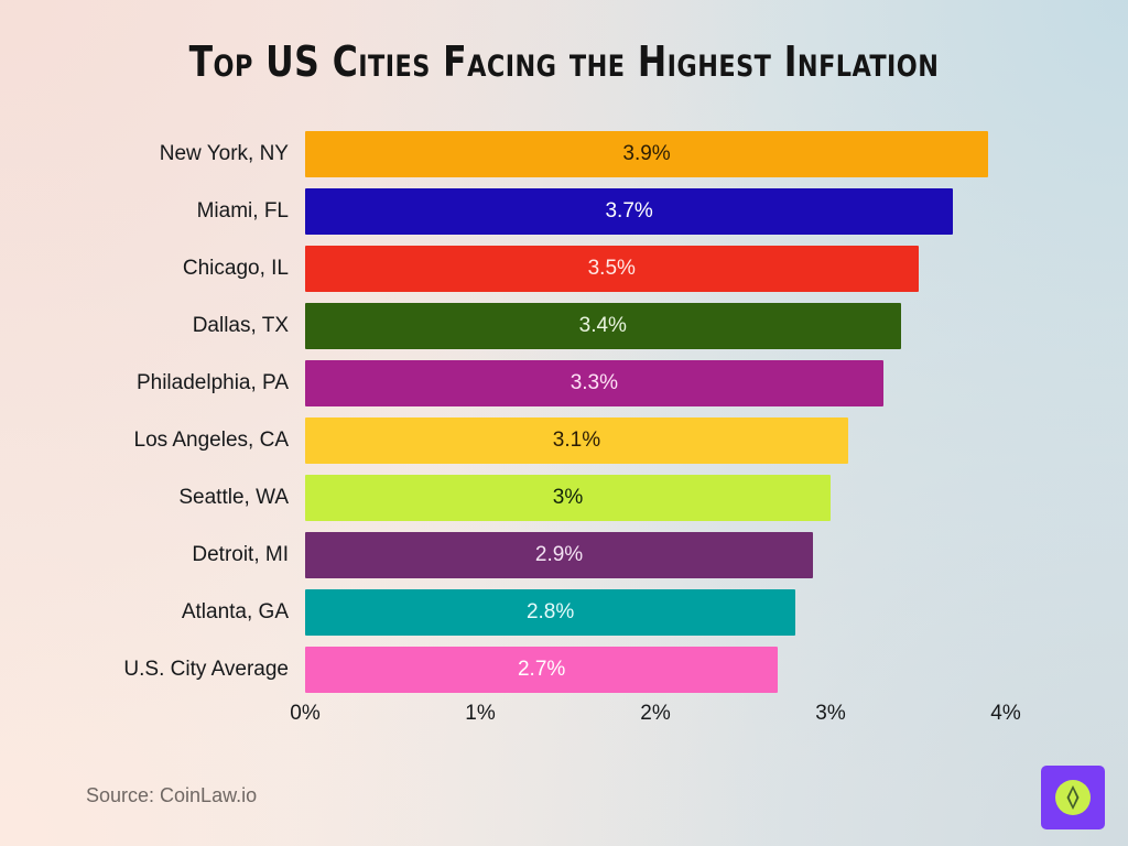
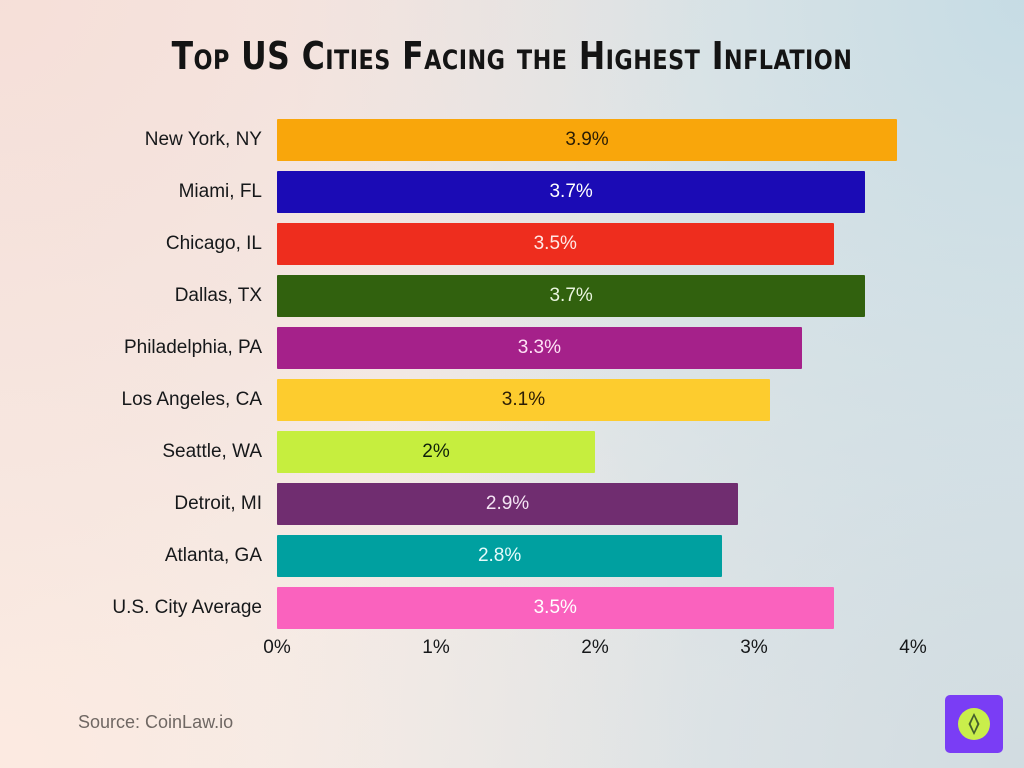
Dallas, TX: 3.4% -> 3.7%
Seattle, WA: 3% -> 2%
U.S. City Average: 2.7% -> 3.5%
